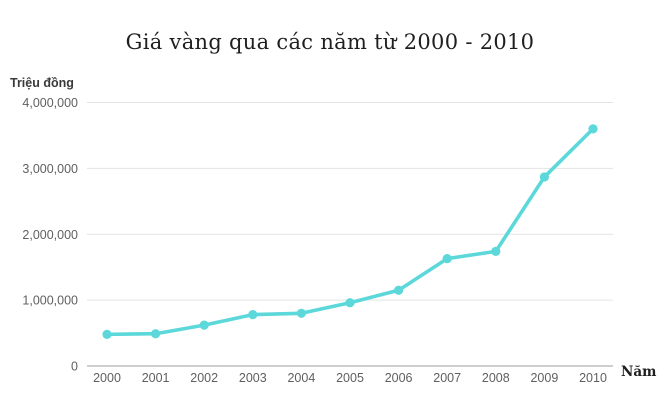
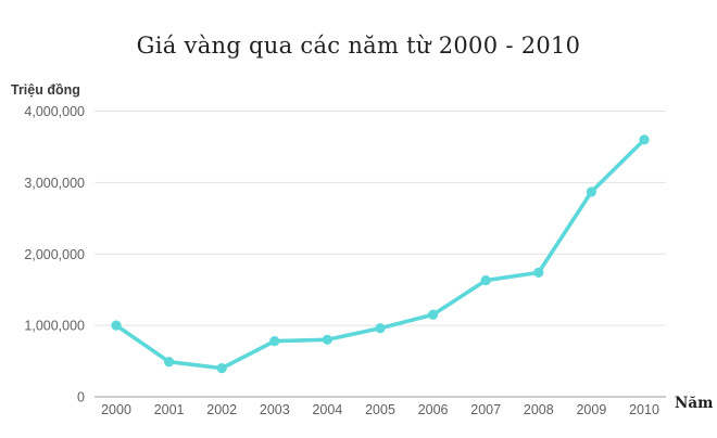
2000: 500000 -> 1000000
2002: 600000 -> 400000
